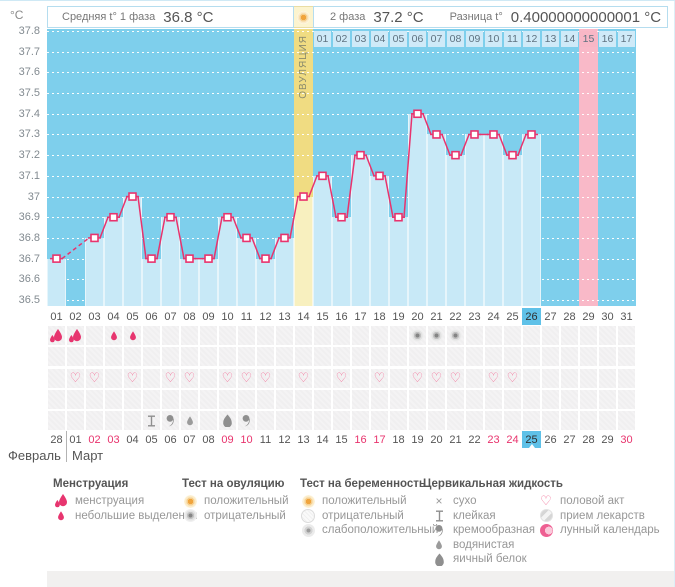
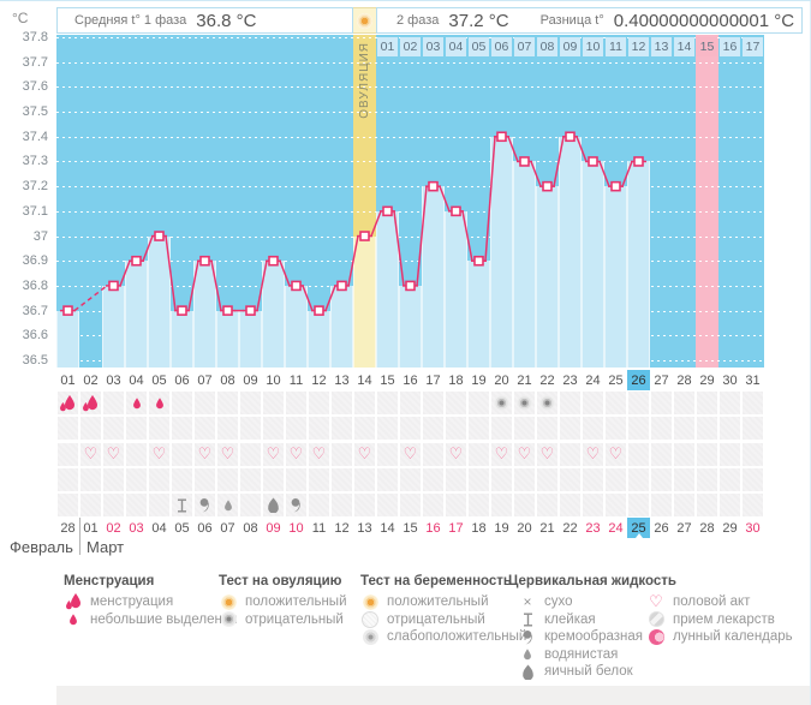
16: 36.9 -> 36.8
23: 37.3 -> 37.4
